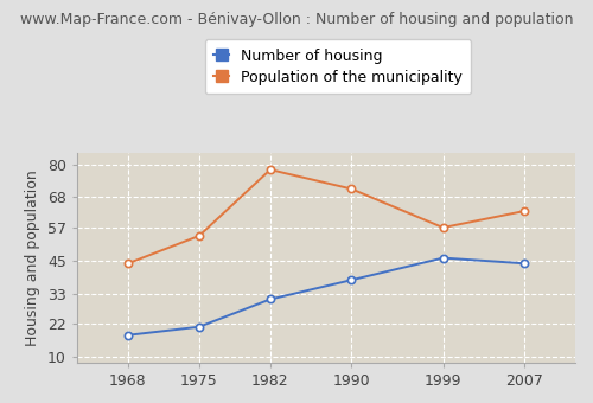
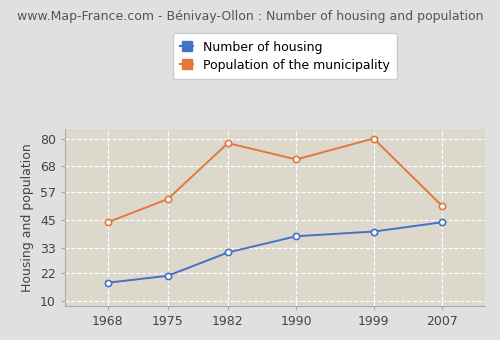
Number of housing/1999: 46 -> 40
Population of the municipality/1999: 57 -> 80
Population of the municipality/2007: 63 -> 51
